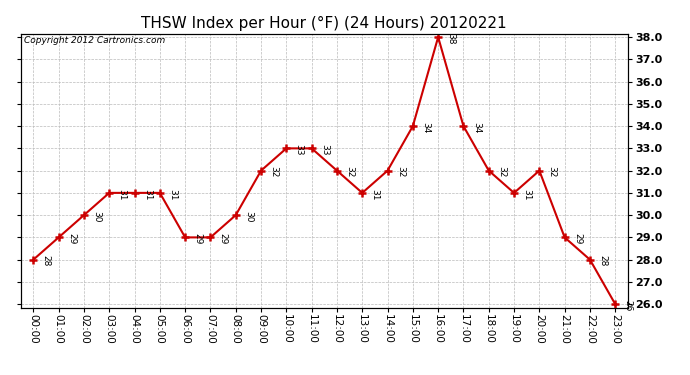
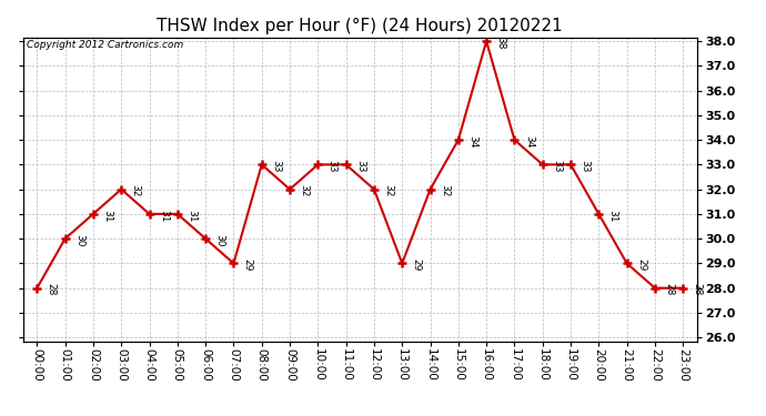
01:00: 29 -> 30
02:00: 30 -> 31
03:00: 31 -> 32
06:00: 29 -> 30
08:00: 30 -> 33
13:00: 31 -> 29
18:00: 32 -> 33
19:00: 31 -> 33
20:00: 32 -> 31
23:00: 26 -> 28
